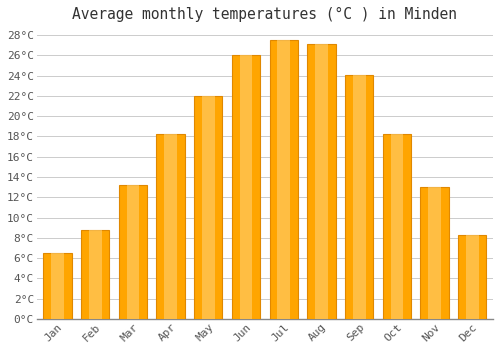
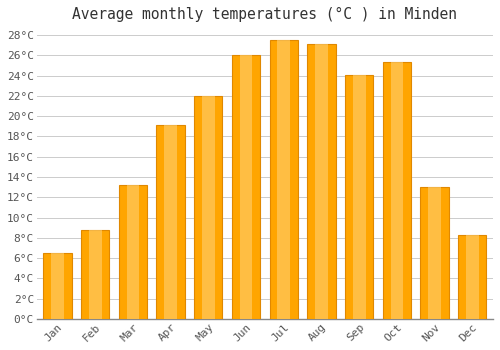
Apr: 18.2°C -> 19.1°C
Oct: 18.2°C -> 25.3°C
